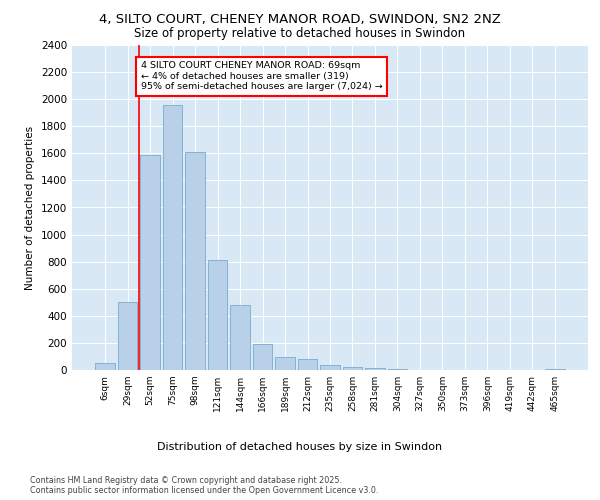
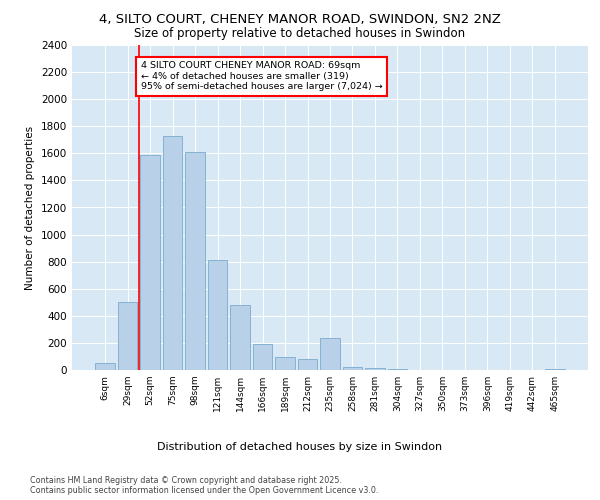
75sqm: 1960 -> 1730
235sqm: 40 -> 240
